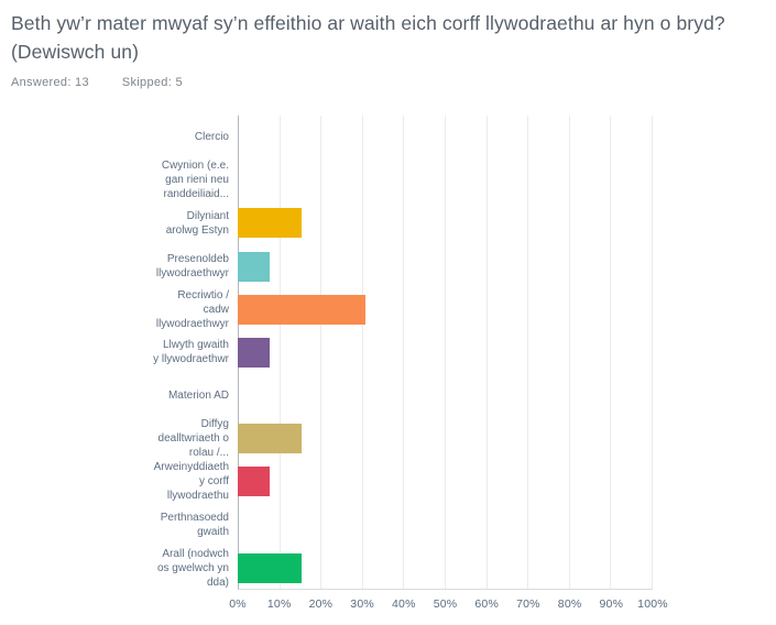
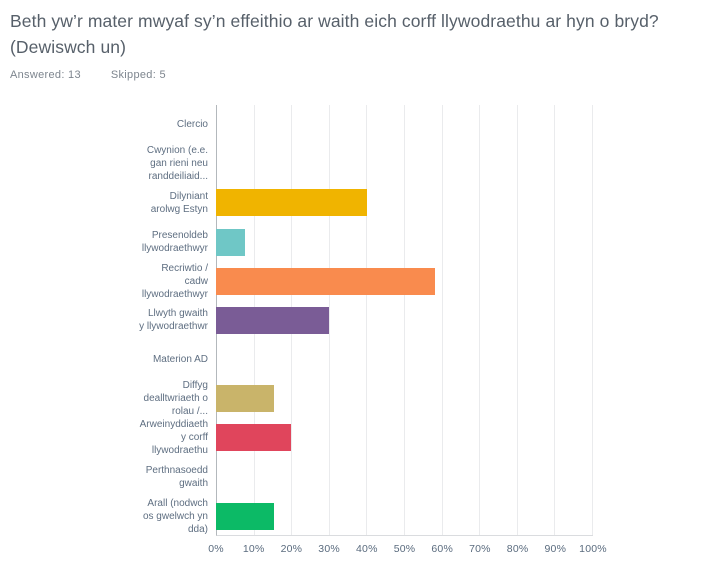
Dilyniant arolwg Estyn: 15% -> 40%
Recriwtio / cadw llywodraethwyr: 31% -> 58%
Llwyth gwaith y llywodraethwr: 8% -> 30%
Arweinyddiaeth y corff llywodraethu: 8% -> 20%
